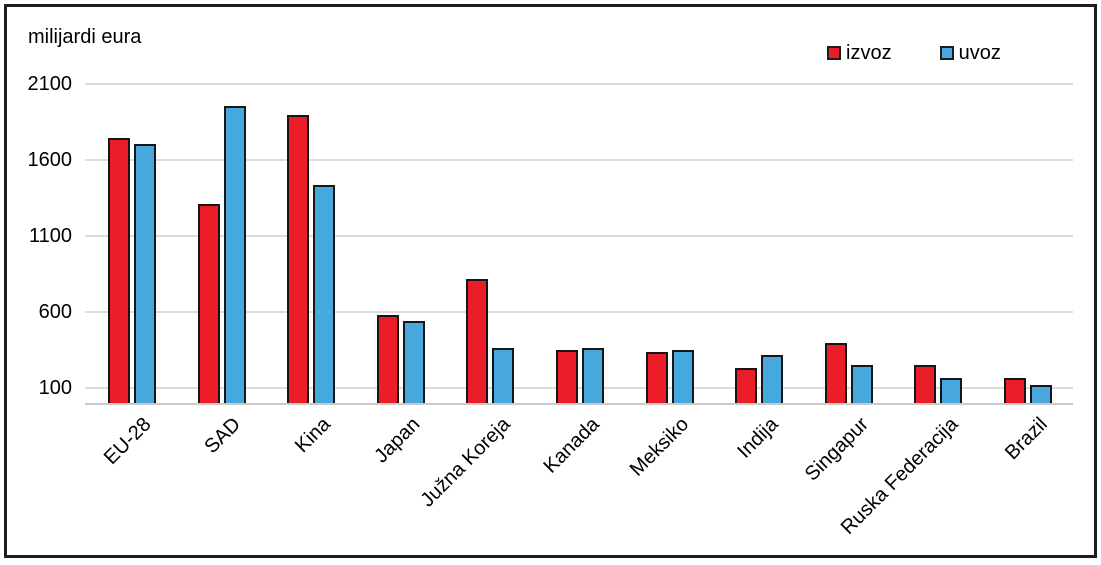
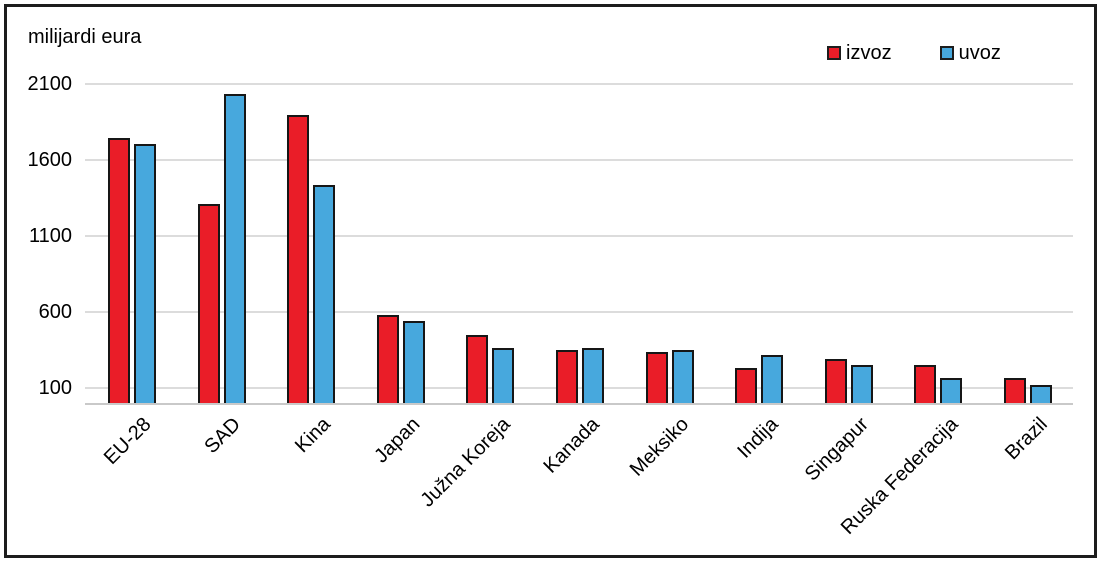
uvoz/SAD: 1960 -> 2040
izvoz/Južna Koreja: 820 -> 450
izvoz/Singapur: 400 -> 300
